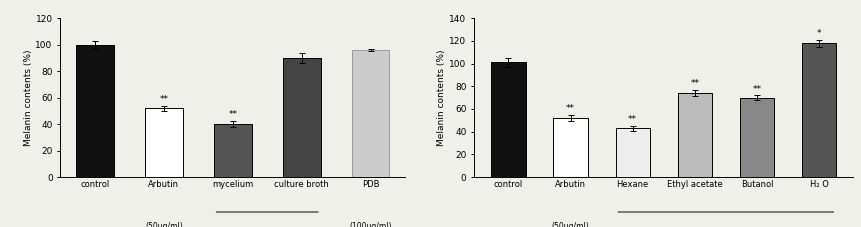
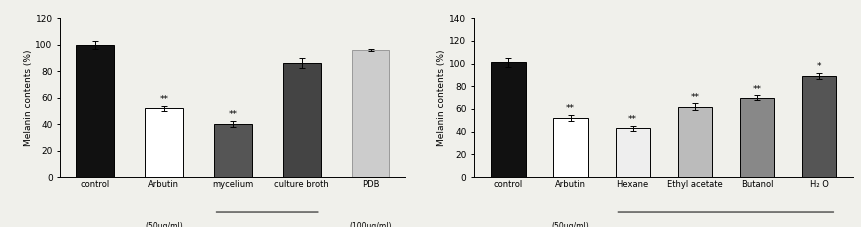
culture broth: 90 -> 86
Ethyl acetate: 74 -> 62
H₂ O: 118 -> 89
